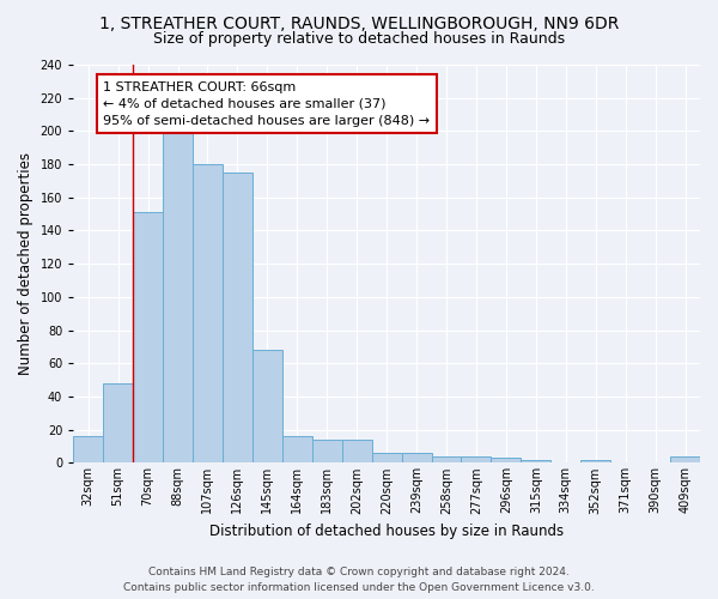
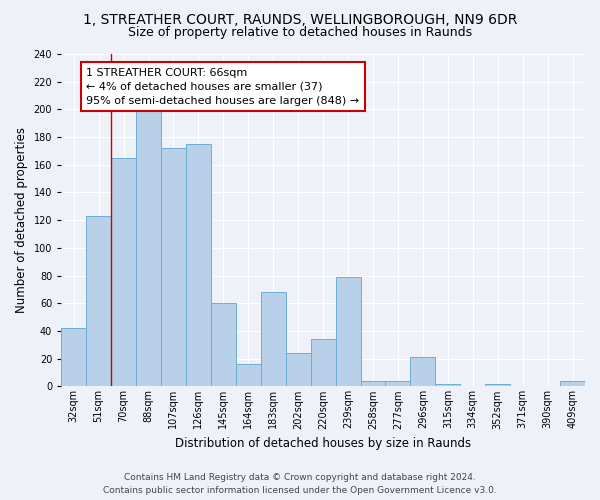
32sqm: 16 -> 42
51sqm: 48 -> 123
70sqm: 151 -> 165
107sqm: 180 -> 172
145sqm: 68 -> 60
183sqm: 14 -> 68
202sqm: 14 -> 24
220sqm: 6 -> 34
239sqm: 6 -> 79
296sqm: 3 -> 21
